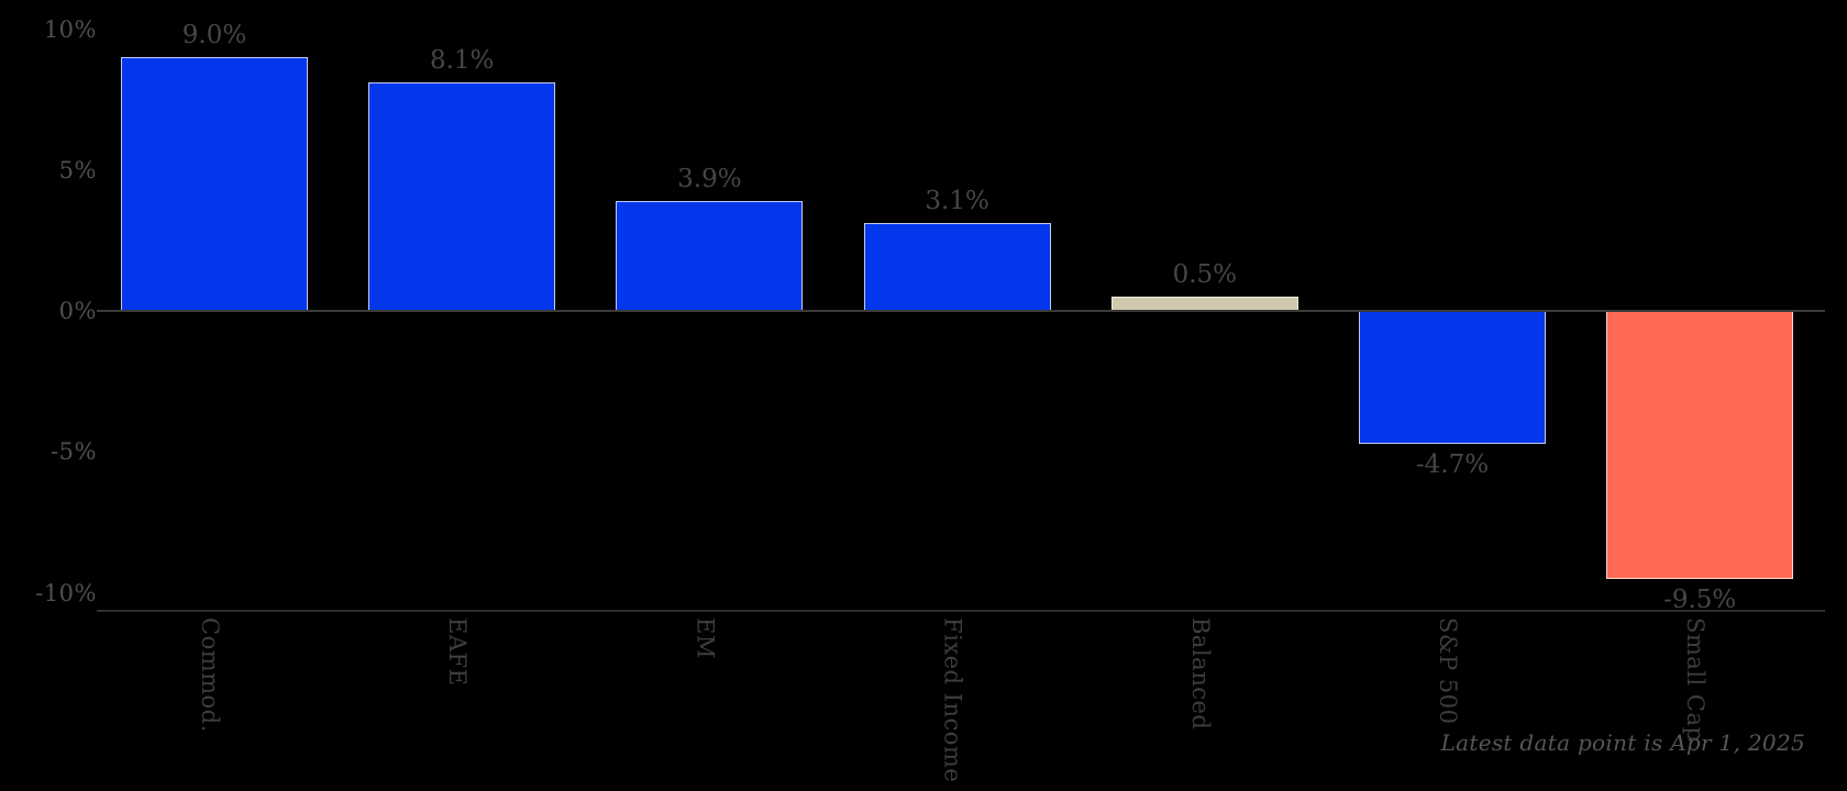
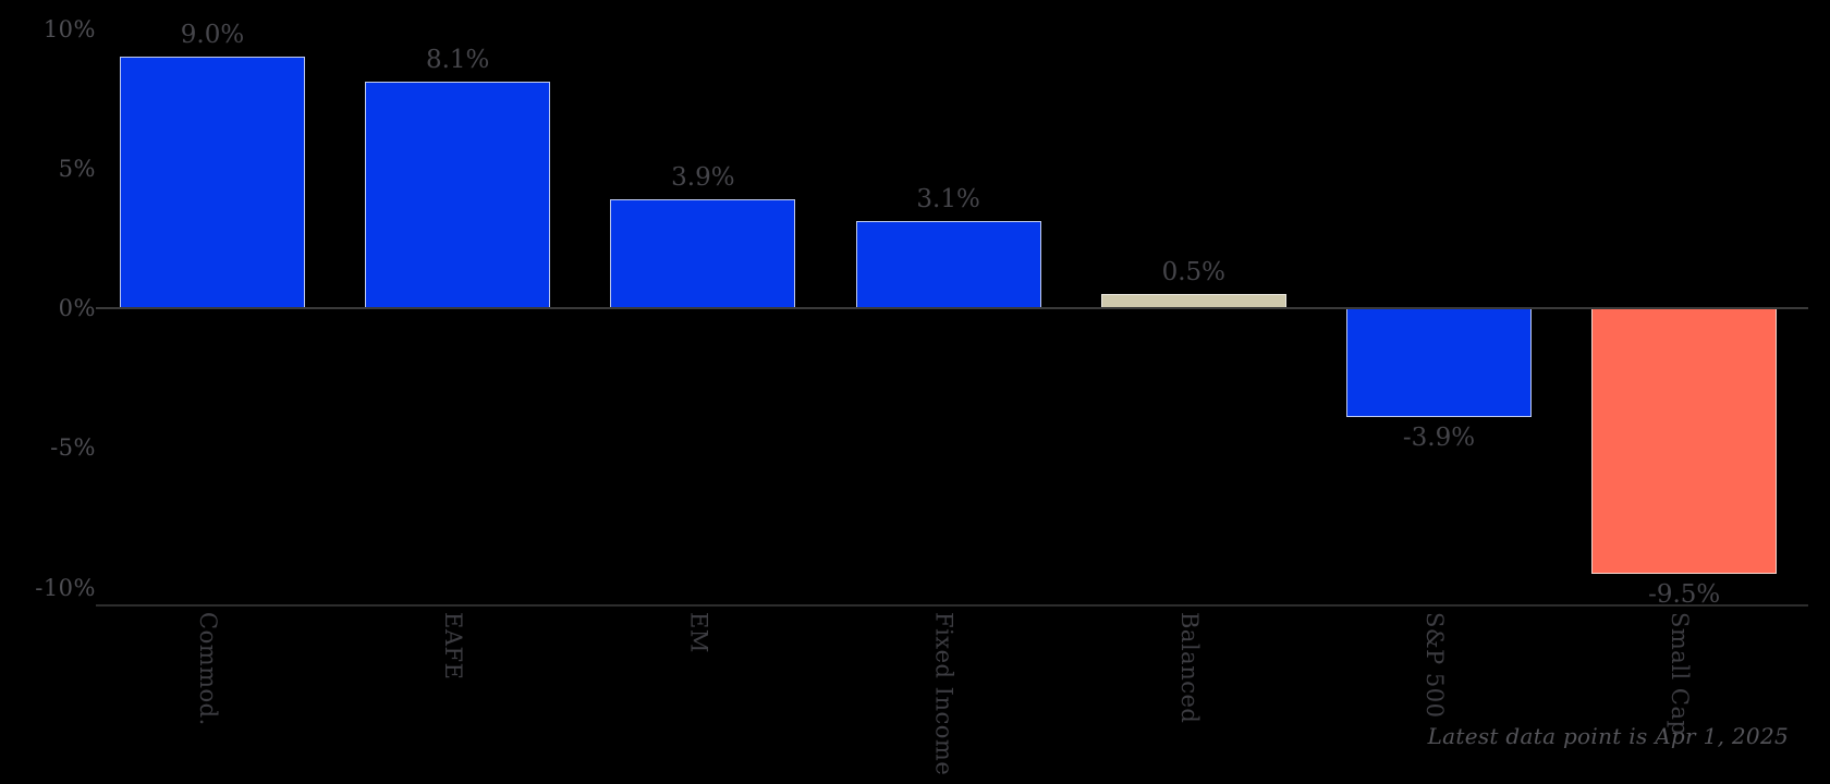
S&P 500: -4.7% -> -3.9%
